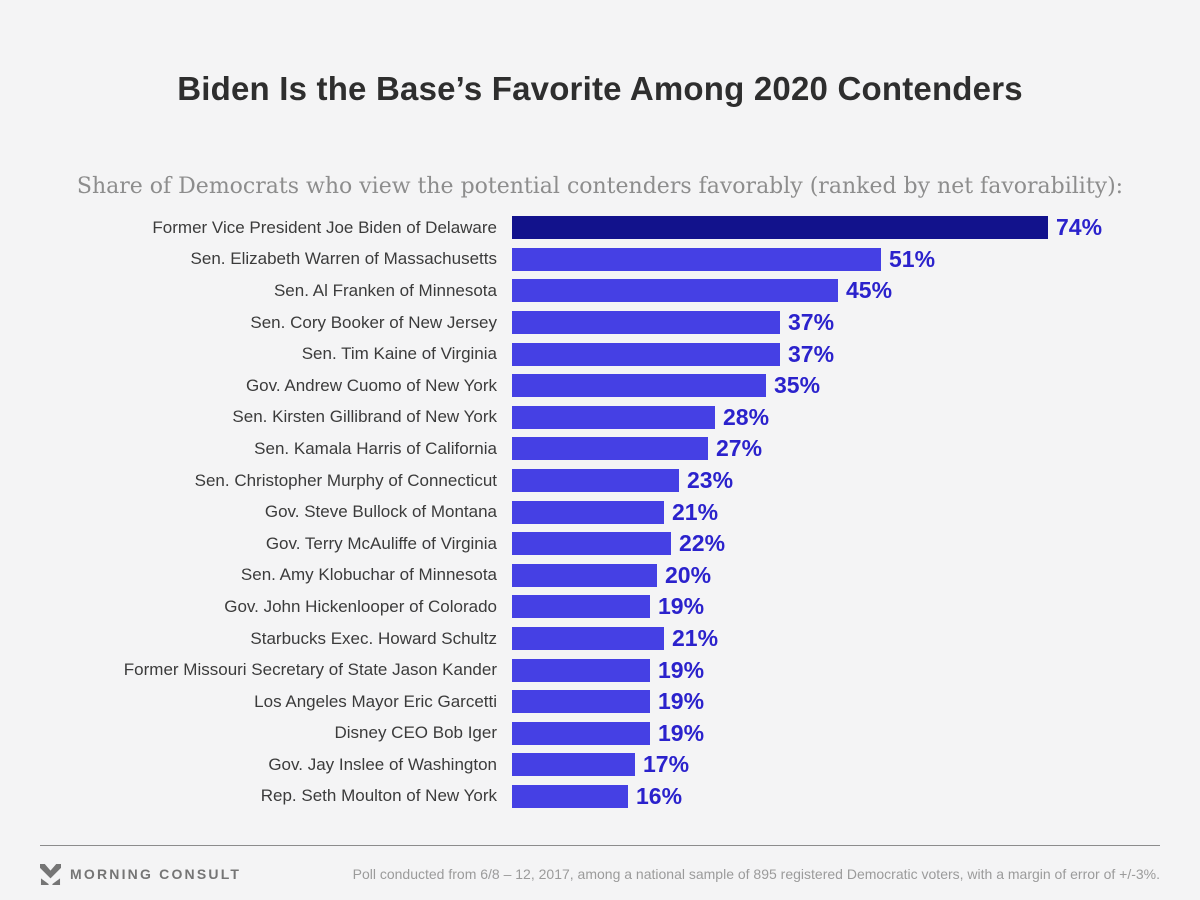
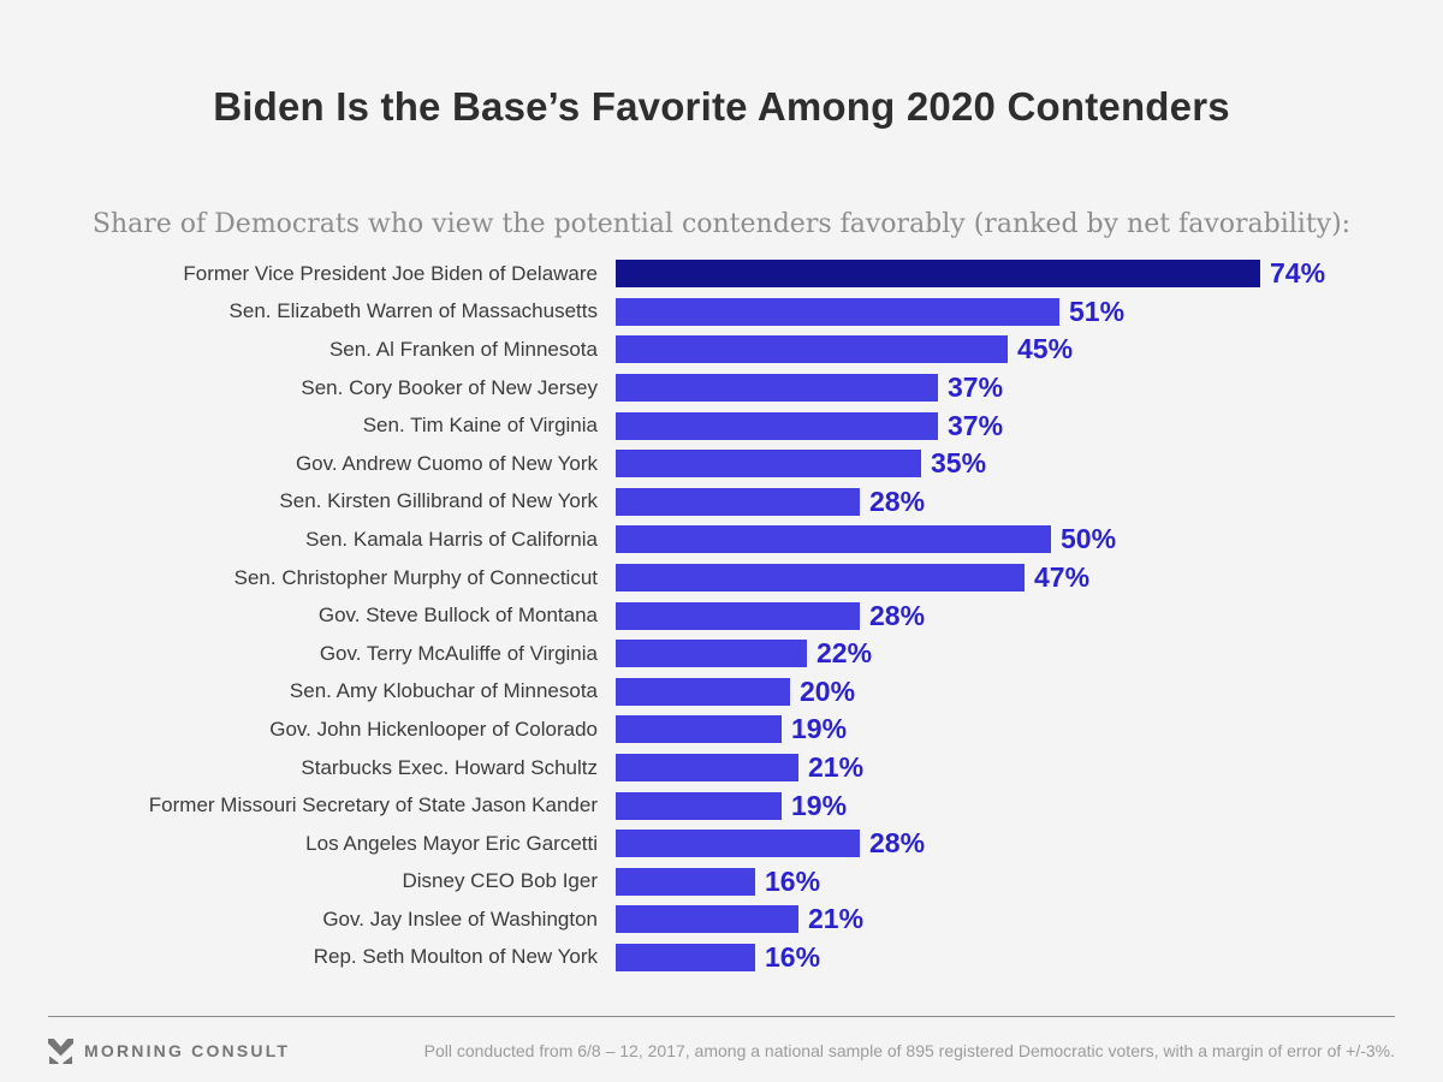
Sen. Kamala Harris of California: 27% -> 50%
Sen. Christopher Murphy of Connecticut: 23% -> 47%
Gov. Steve Bullock of Montana: 21% -> 28%
Los Angeles Mayor Eric Garcetti: 19% -> 28%
Disney CEO Bob Iger: 19% -> 16%
Gov. Jay Inslee of Washington: 17% -> 21%
